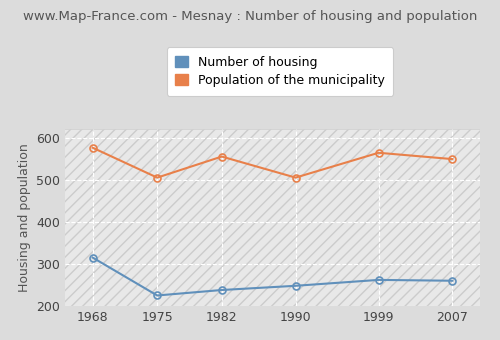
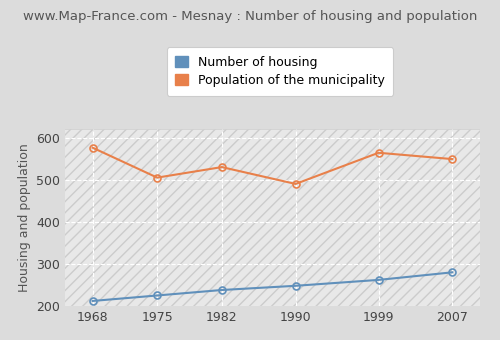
Number of housing/1968: 315 -> 212
Population of the municipality/1982: 555 -> 530
Population of the municipality/1990: 505 -> 490
Number of housing/2007: 260 -> 280
